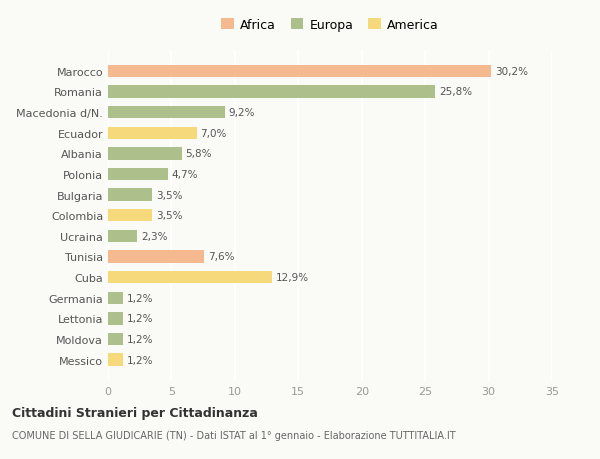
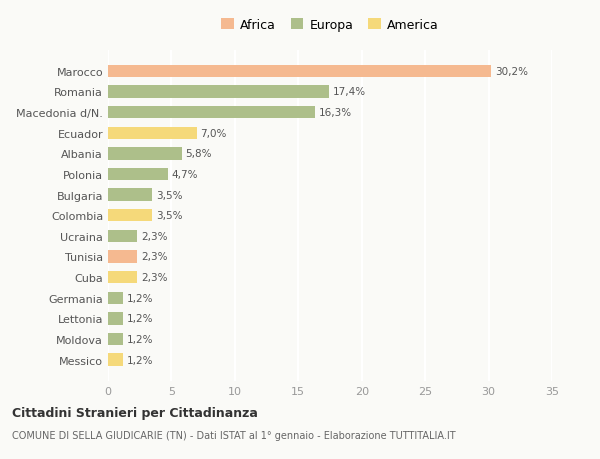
Romania: 25,8% -> 17,4%
Macedonia d/N.: 9,2% -> 16,3%
Tunisia: 7,6% -> 2,3%
Cuba: 12,9% -> 2,3%
